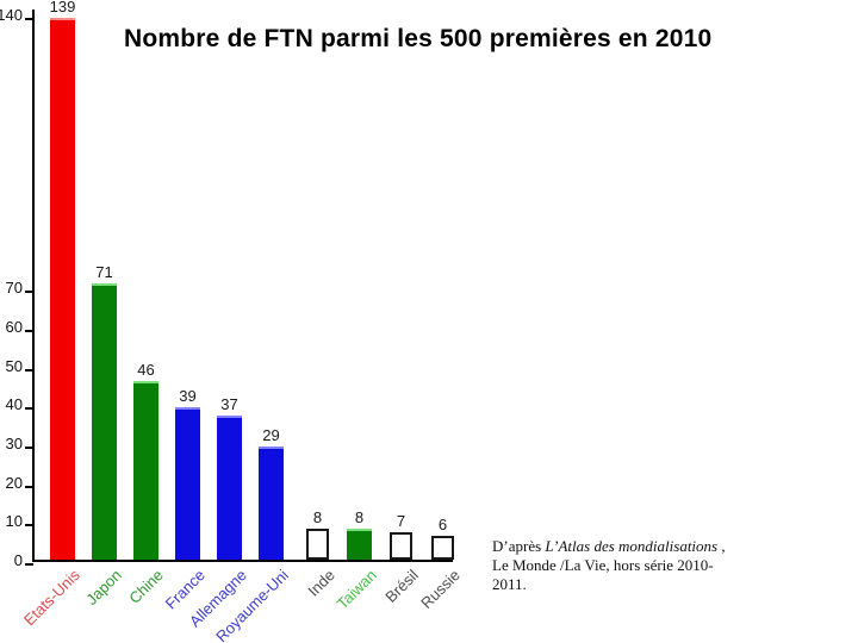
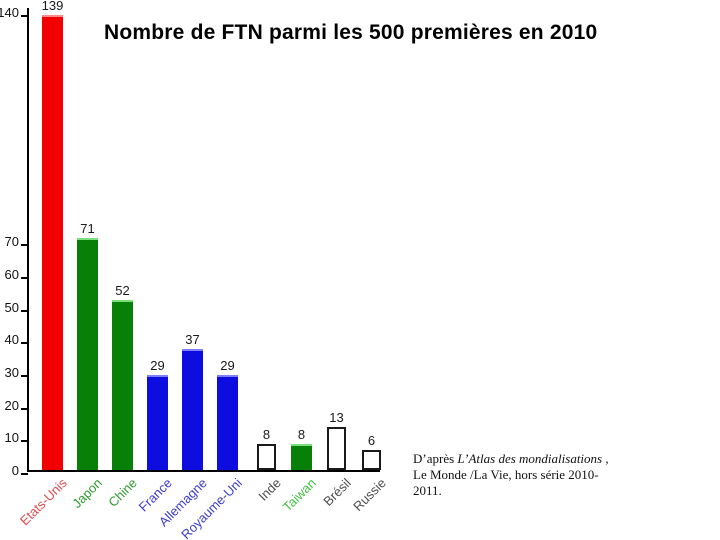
Chine: 46 -> 52
France: 39 -> 29
Brésil: 7 -> 13
